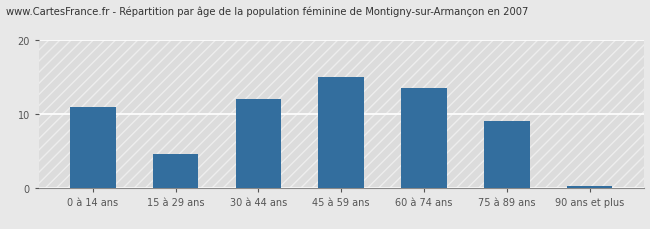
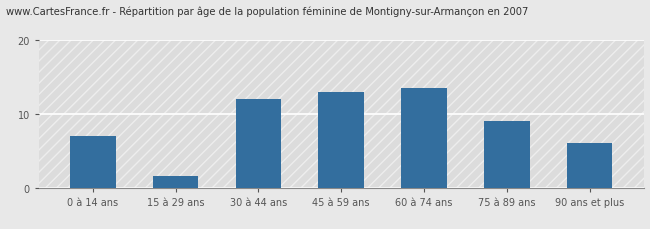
0 à 14 ans: 11.0 -> 7.0
15 à 29 ans: 4.5 -> 1.6
45 à 59 ans: 15.0 -> 13.0
90 ans et plus: 0.2 -> 6.0
